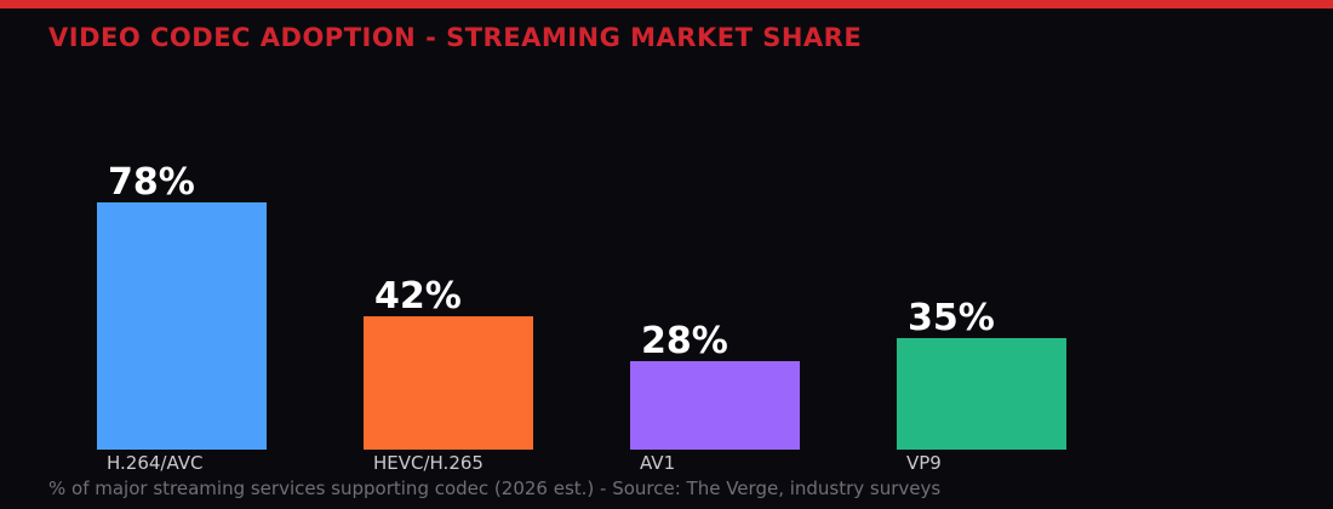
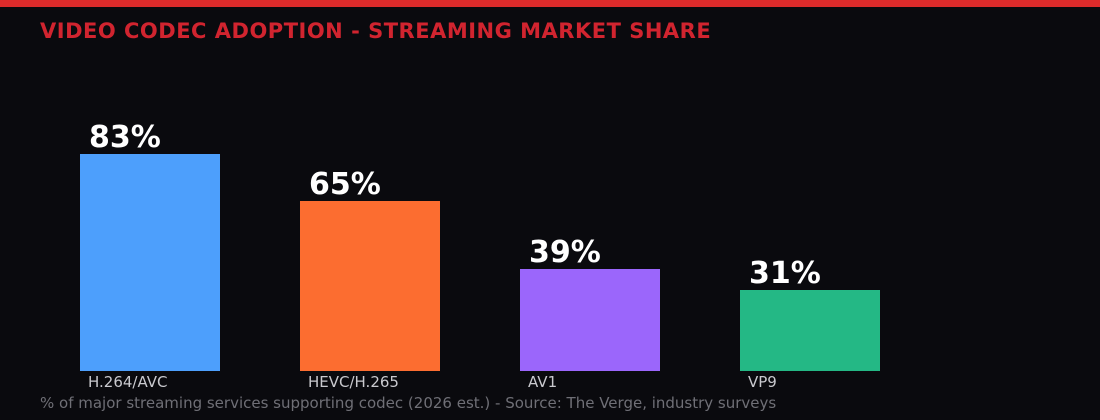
H.264/AVC: 78% -> 83%
HEVC/H.265: 42% -> 65%
AV1: 28% -> 39%
VP9: 35% -> 31%
